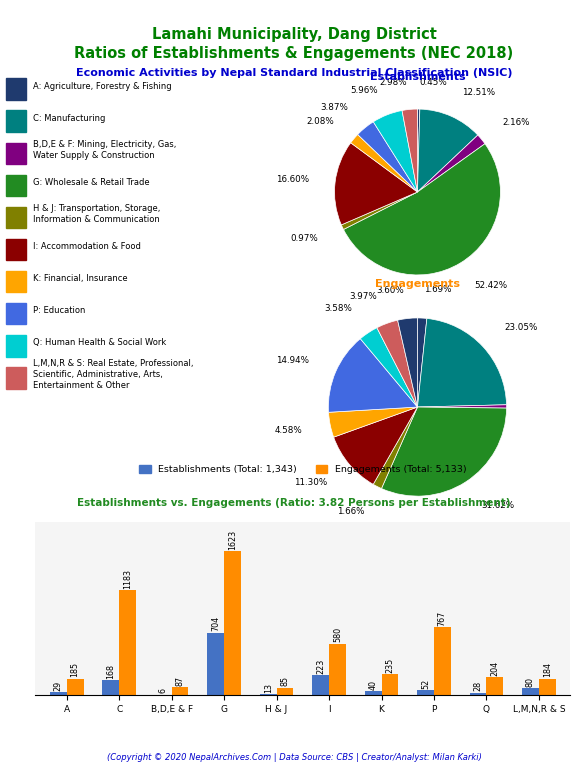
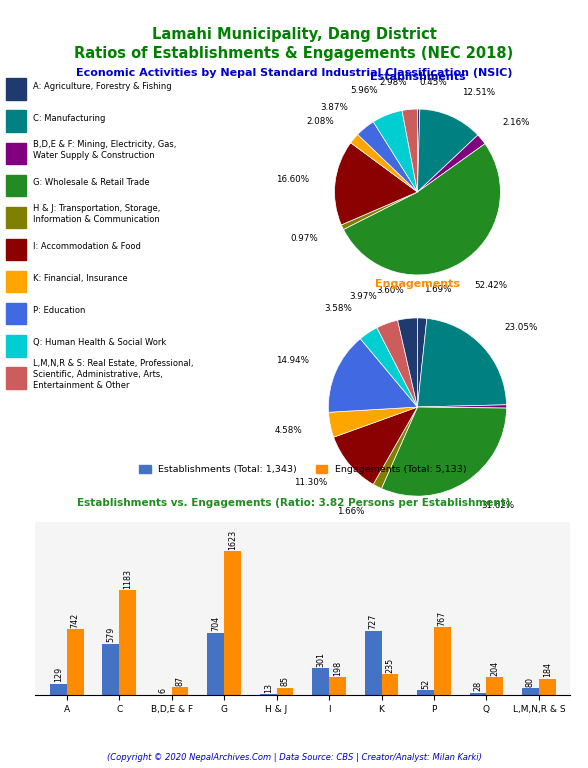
Establishments (Total: 1,343)/A: 29 -> 129
Engagements (Total: 5,133)/A: 185 -> 742
Establishments (Total: 1,343)/C: 168 -> 579
Establishments (Total: 1,343)/I: 223 -> 301
Engagements (Total: 5,133)/I: 580 -> 198
Establishments (Total: 1,343)/K: 40 -> 727
